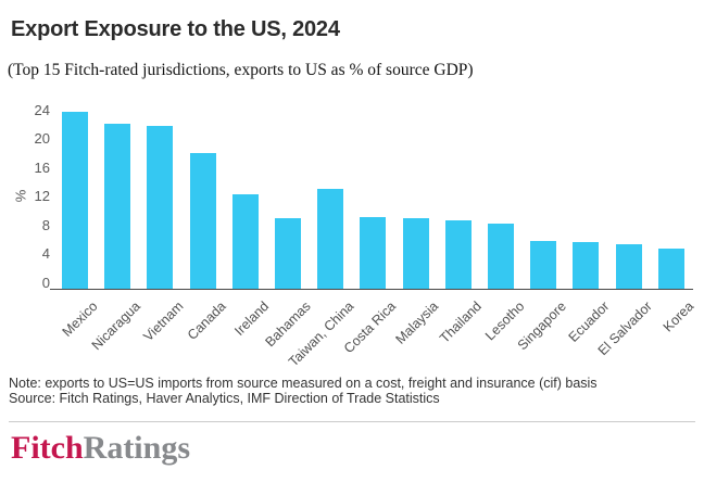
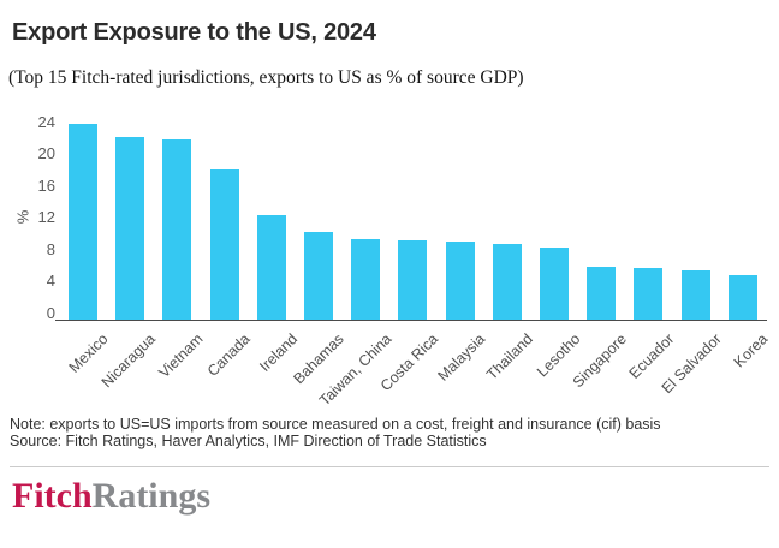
Bahamas: 10 -> 11
Taiwan, China: 14 -> 10
